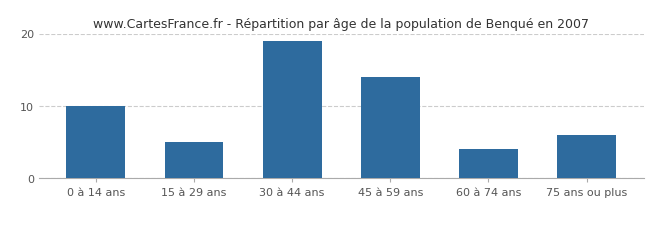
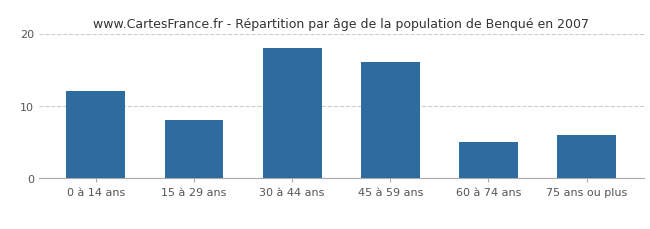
0 à 14 ans: 10 -> 12
15 à 29 ans: 5 -> 8
30 à 44 ans: 19 -> 18
45 à 59 ans: 14 -> 16
60 à 74 ans: 4 -> 5
